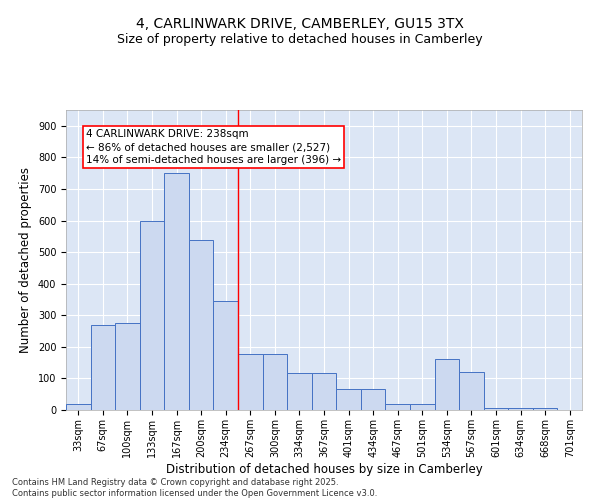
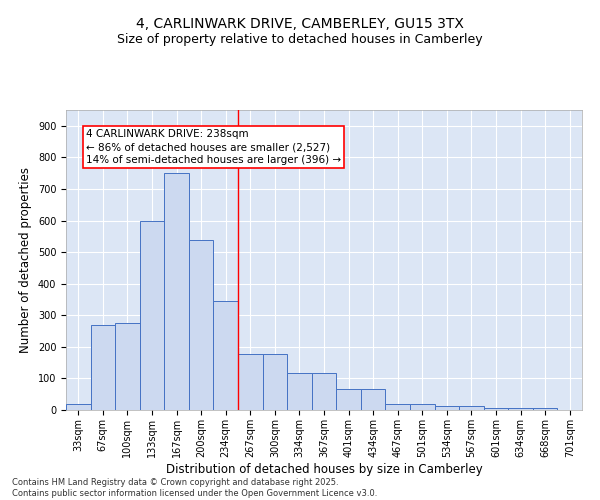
534sqm: 160 -> 12
567sqm: 120 -> 12
